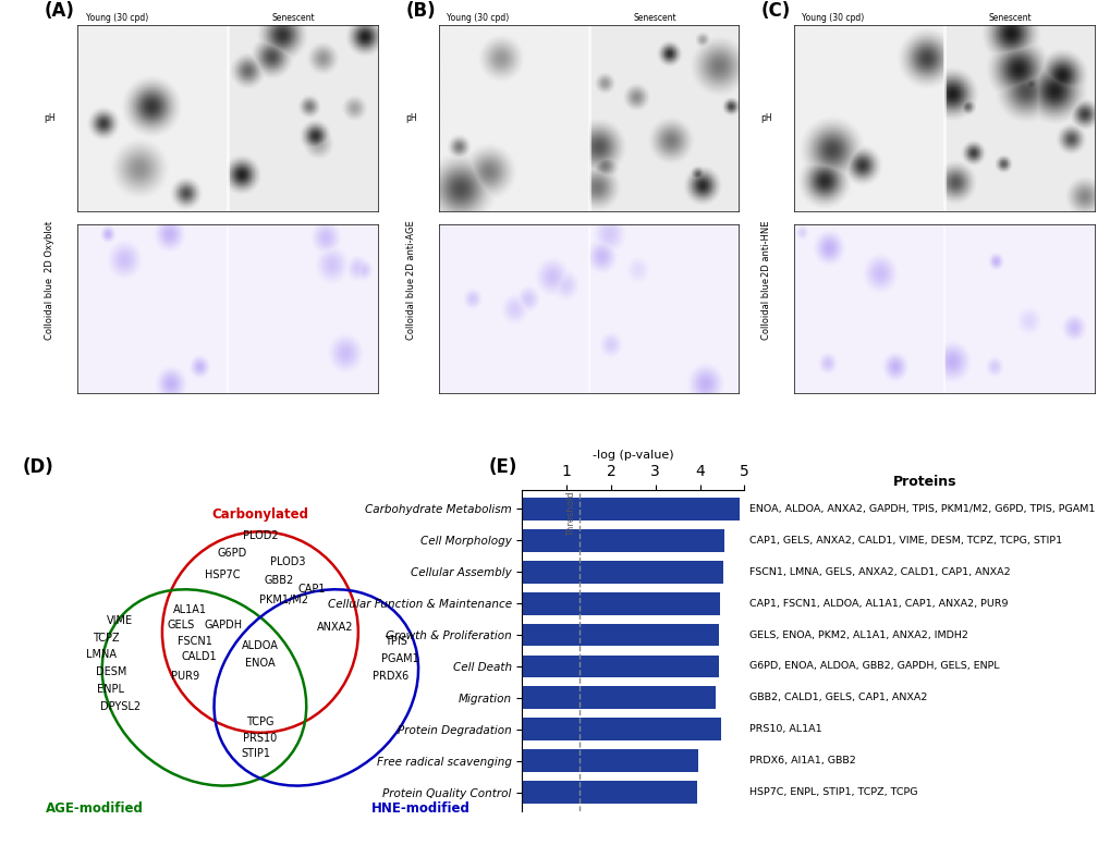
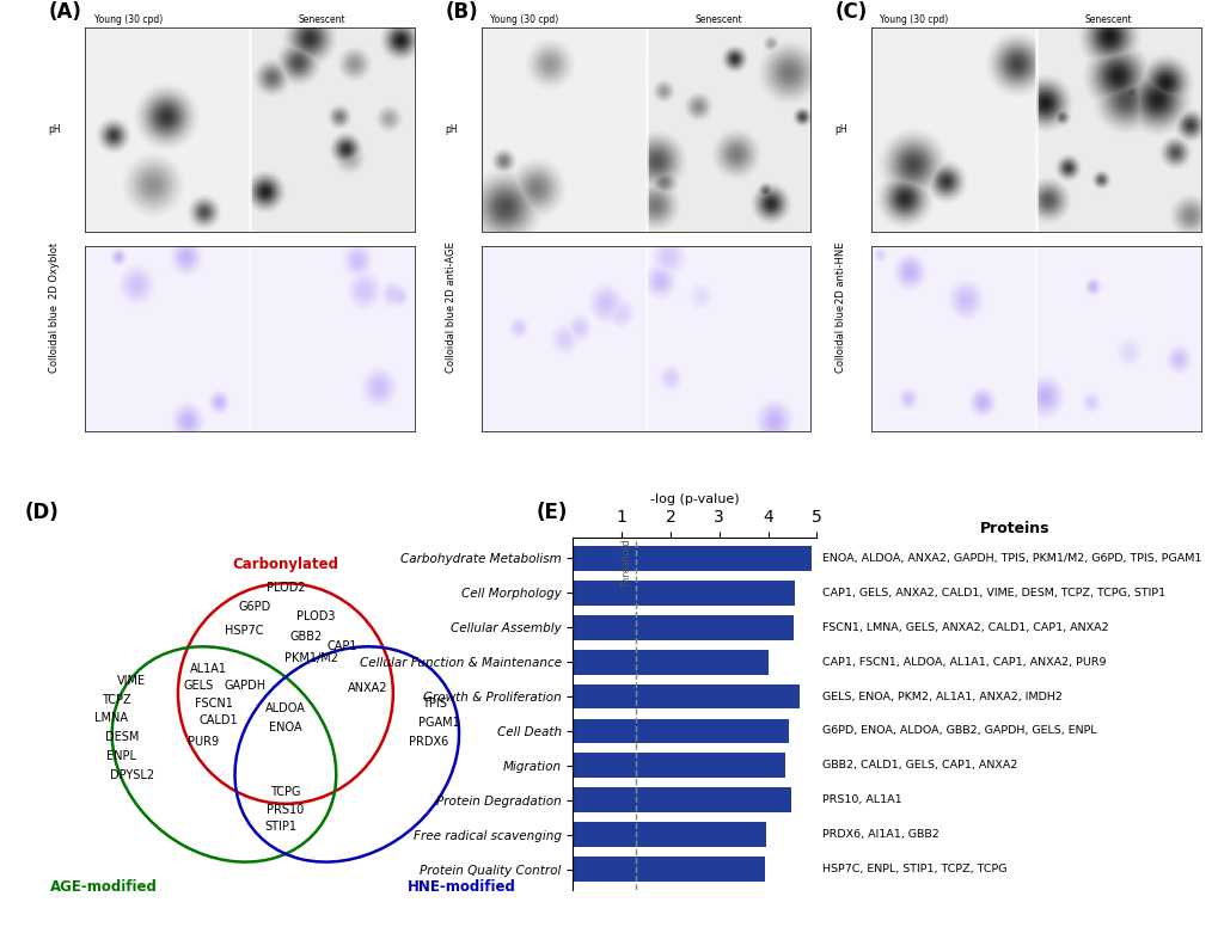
Cellular Function & Maintenance: 4.45 -> 4.00
Growth & Proliferation: 4.42 -> 4.65
